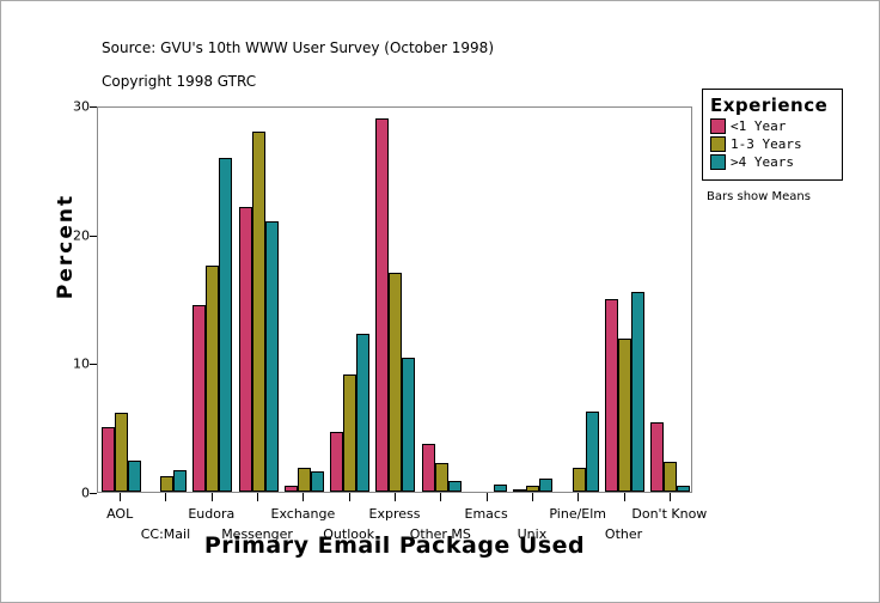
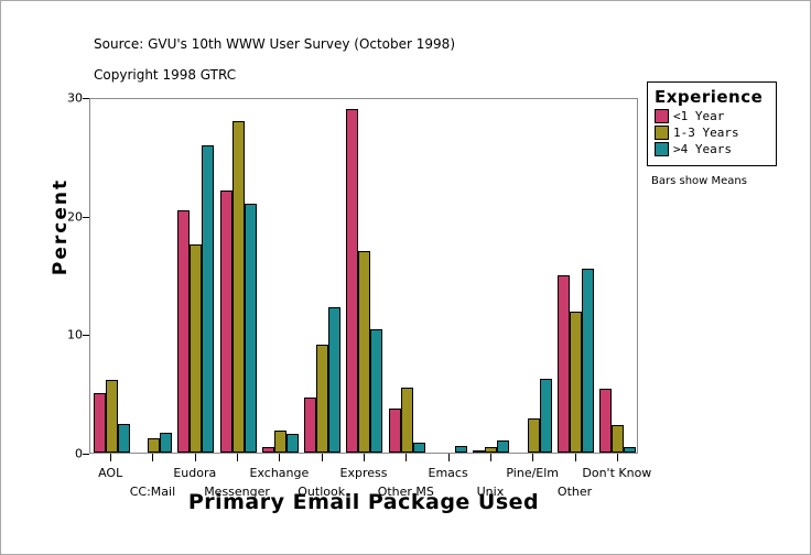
<1 Year/Eudora: 14.5 -> 20.4
1-3 Years/Other MS: 2.2 -> 5.5
1-3 Years/Pine/Elm: 1.9 -> 2.9
